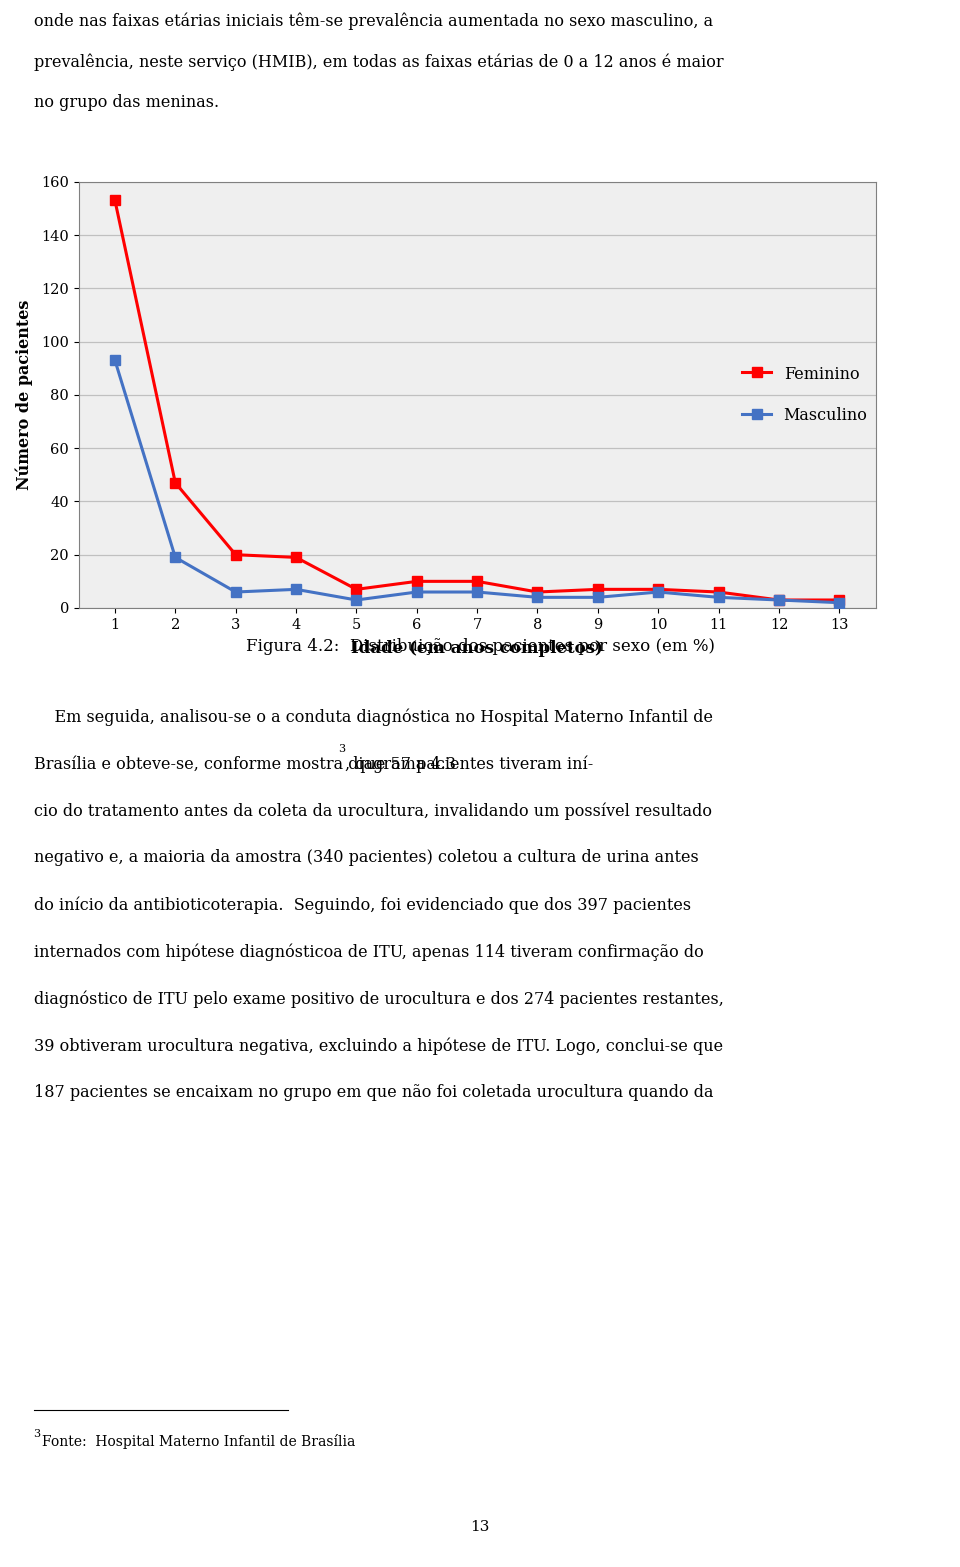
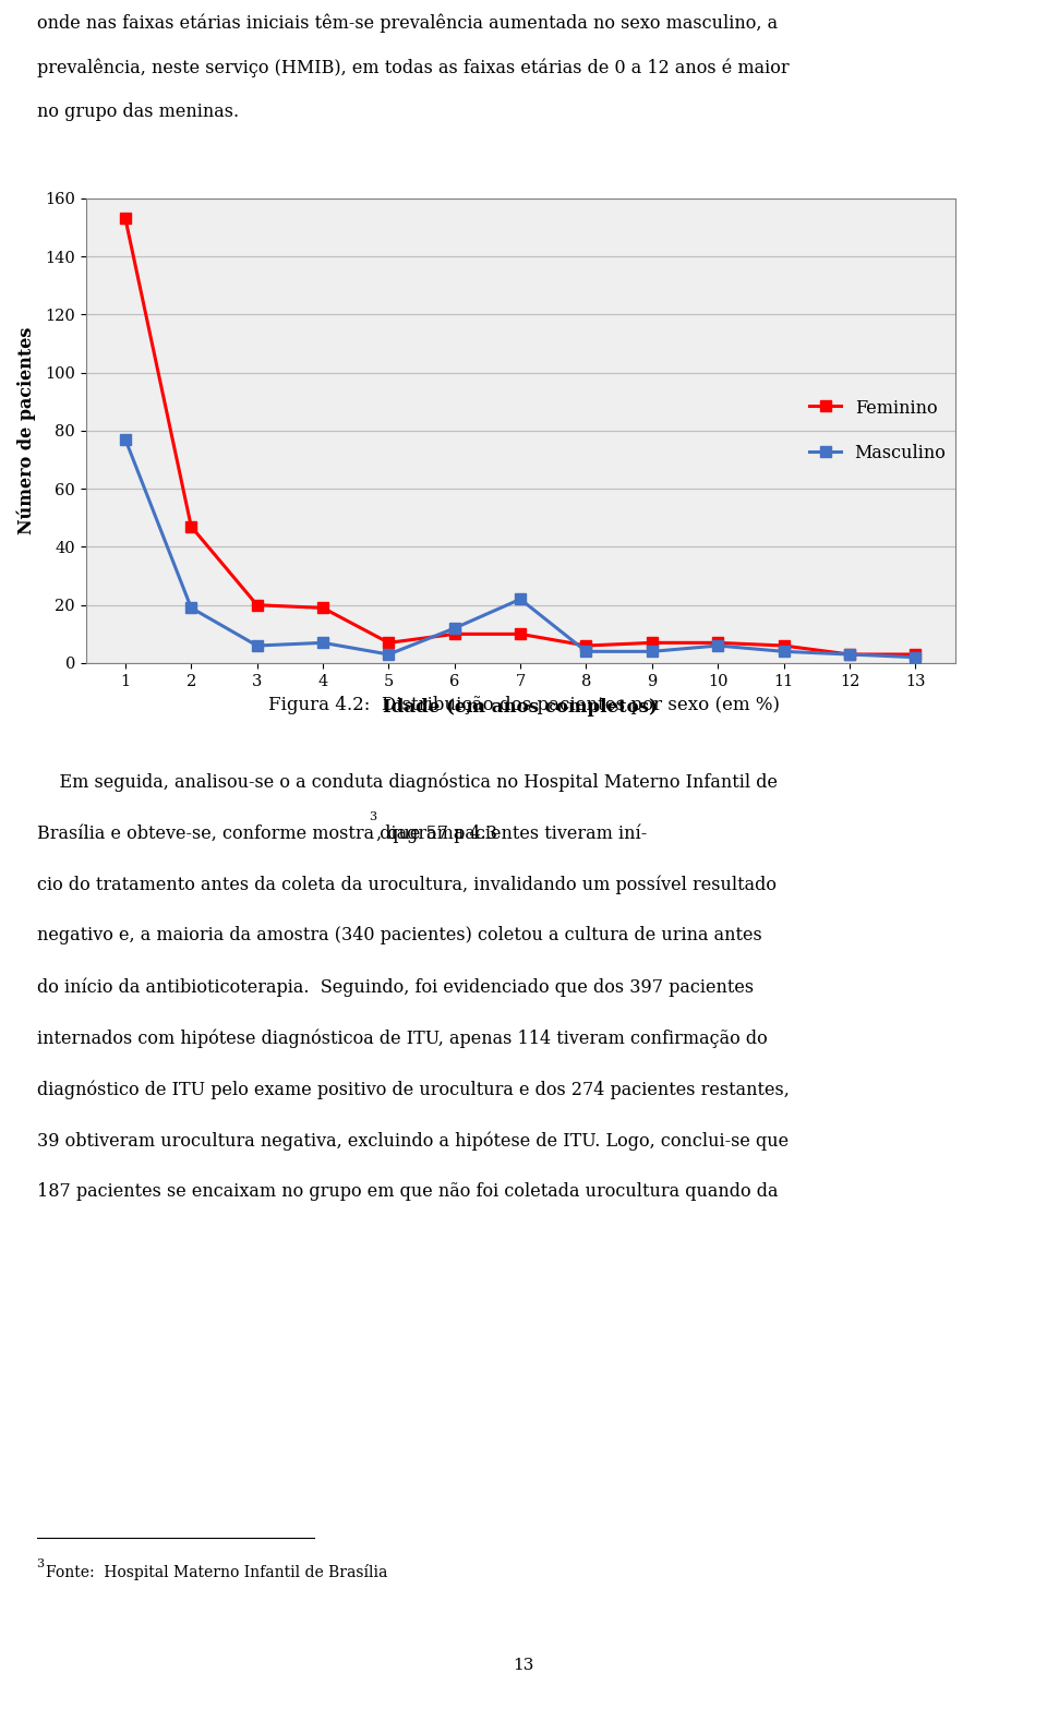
Masculino/1: 93 -> 77
Masculino/6: 6 -> 12
Masculino/7: 6 -> 22
